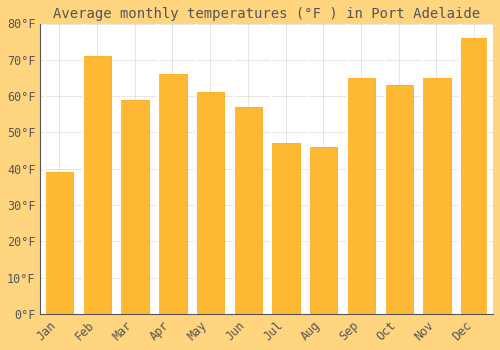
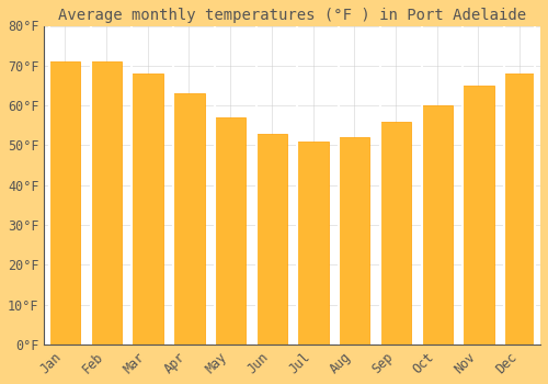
Jan: 39°F -> 71°F
Mar: 59°F -> 68°F
Apr: 66°F -> 63°F
May: 61°F -> 57°F
Jun: 57°F -> 53°F
Jul: 47°F -> 51°F
Aug: 46°F -> 52°F
Sep: 65°F -> 56°F
Oct: 63°F -> 60°F
Dec: 76°F -> 68°F
